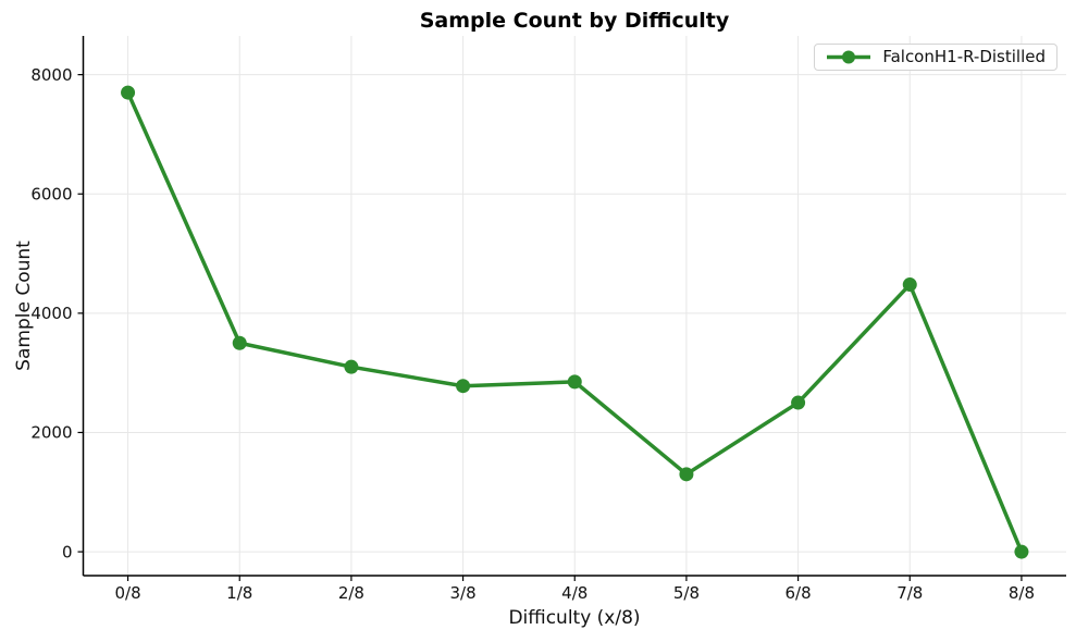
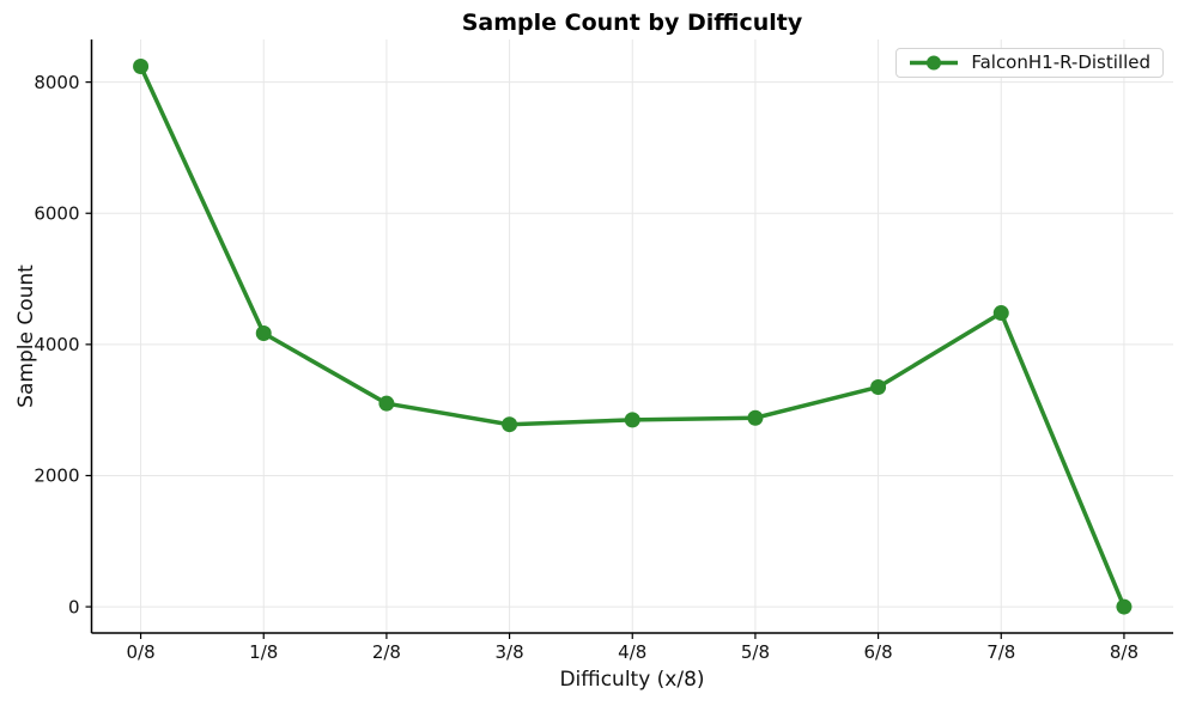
0/8: 7700 -> 8200
1/8: 3500 -> 4200
5/8: 1300 -> 2900
6/8: 2500 -> 3400
